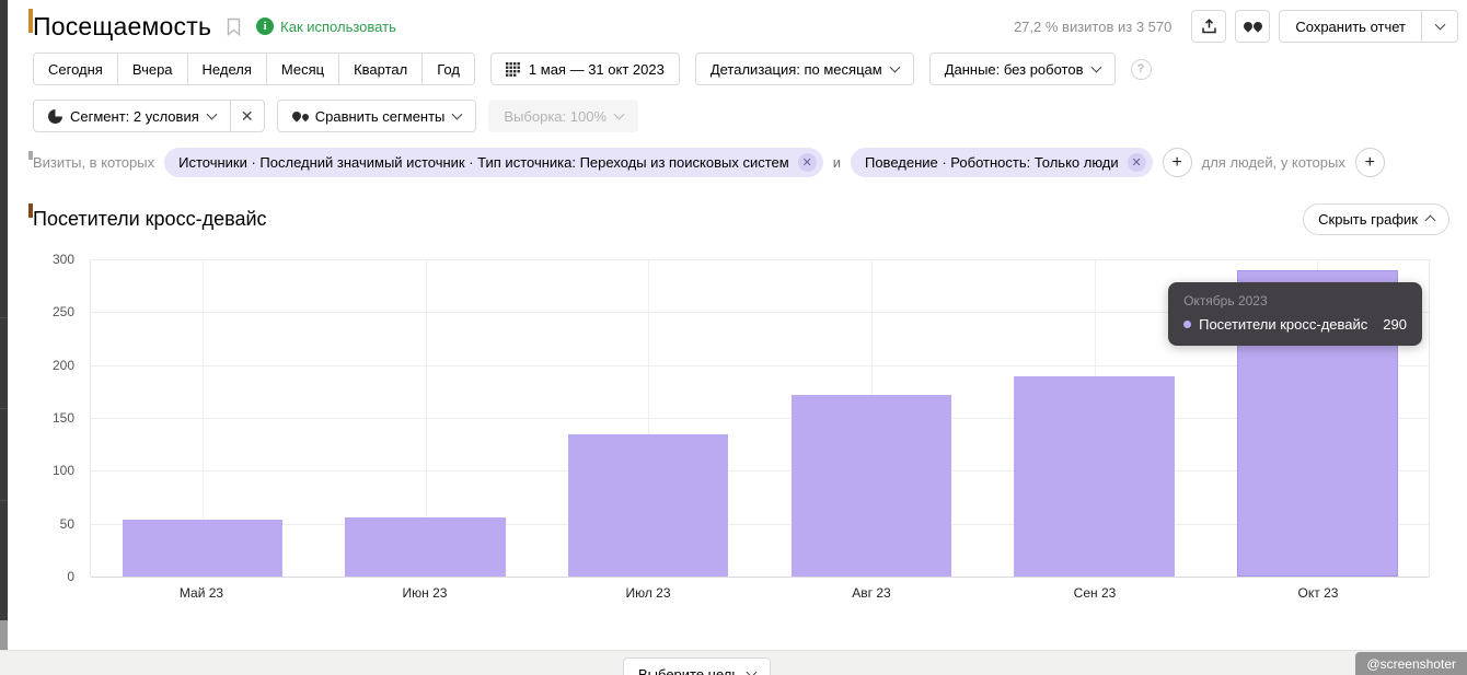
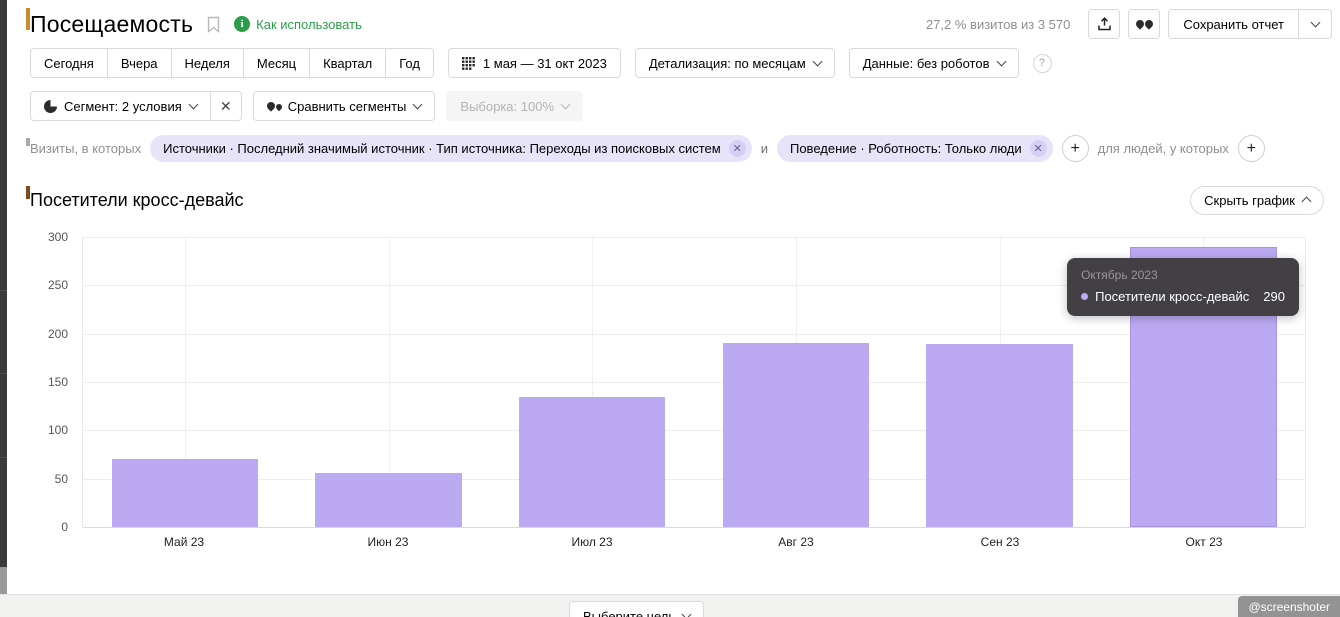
Май 23: 50 -> 70
Авг 23: 170 -> 190
